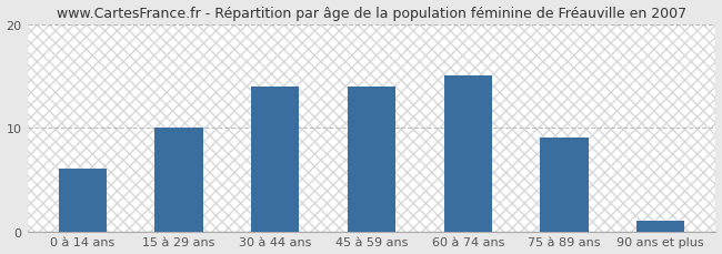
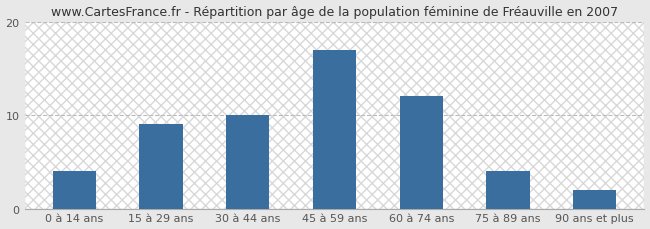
0 à 14 ans: 6 -> 4
15 à 29 ans: 10 -> 9
30 à 44 ans: 14 -> 10
45 à 59 ans: 14 -> 17
60 à 74 ans: 15 -> 12
75 à 89 ans: 9 -> 4
90 ans et plus: 1 -> 2
